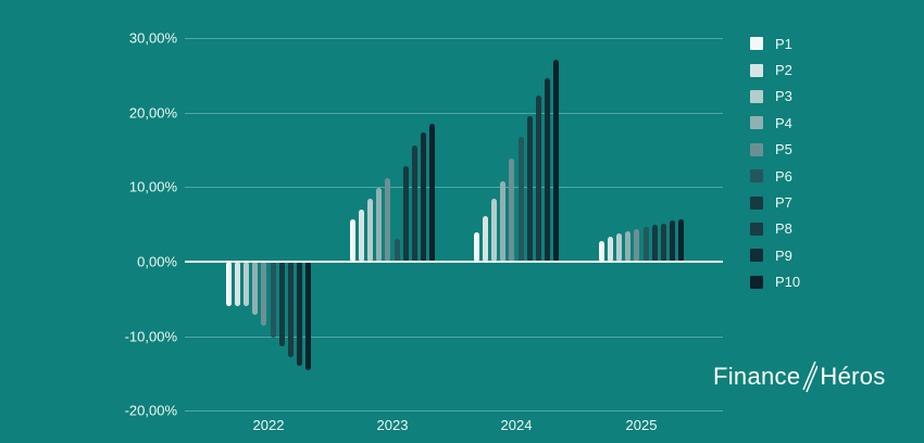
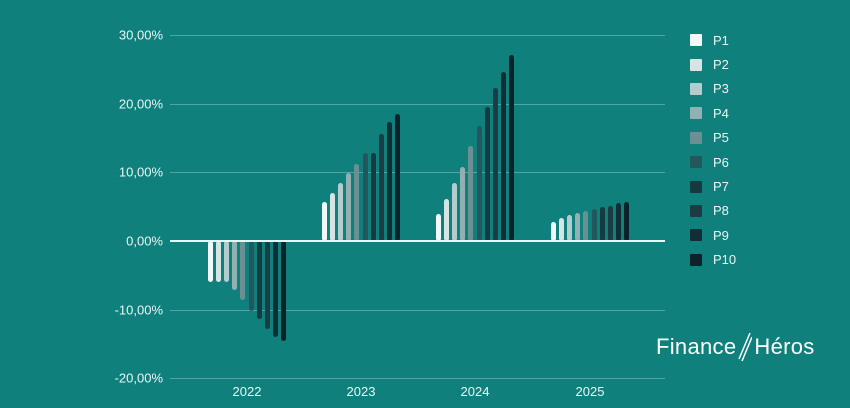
P6/2023: 3% -> 13%
